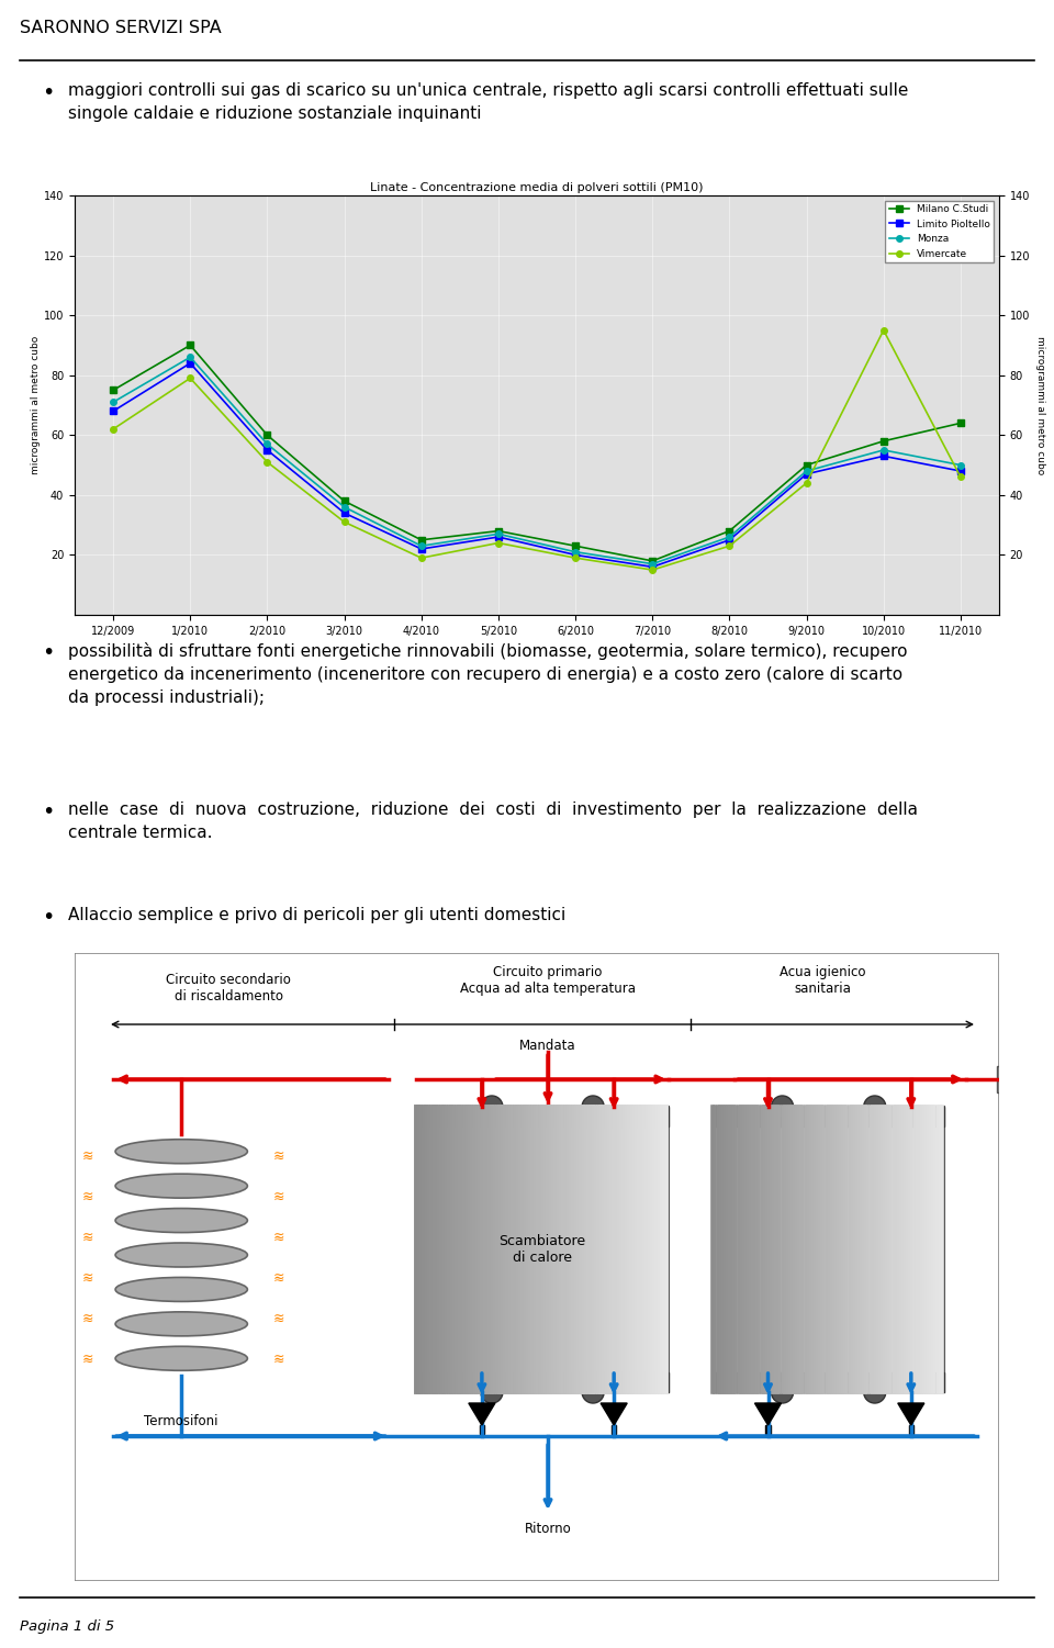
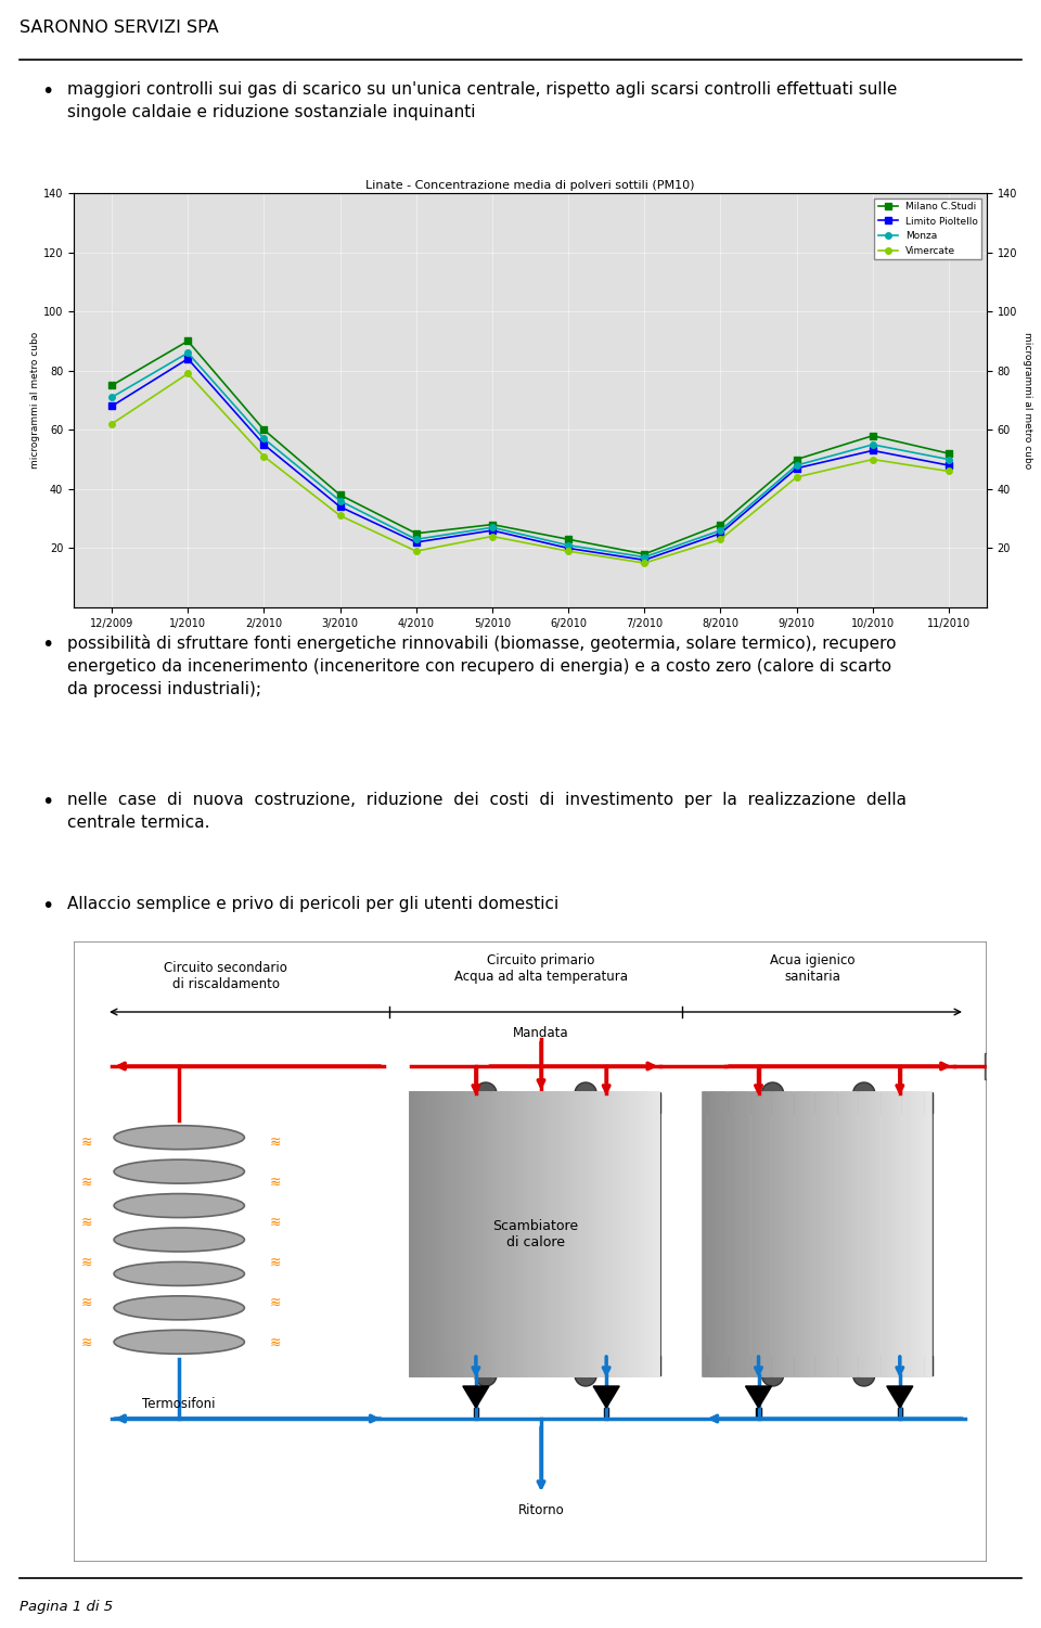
Vimercate/10/2010: 95 -> 50
Milano C.Studi/11/2010: 64 -> 52
